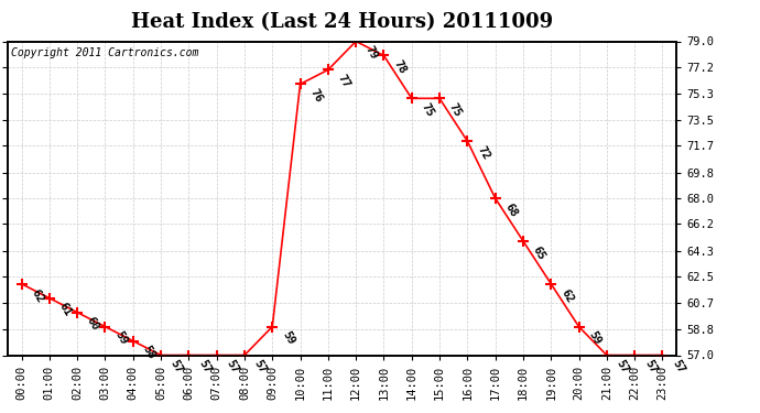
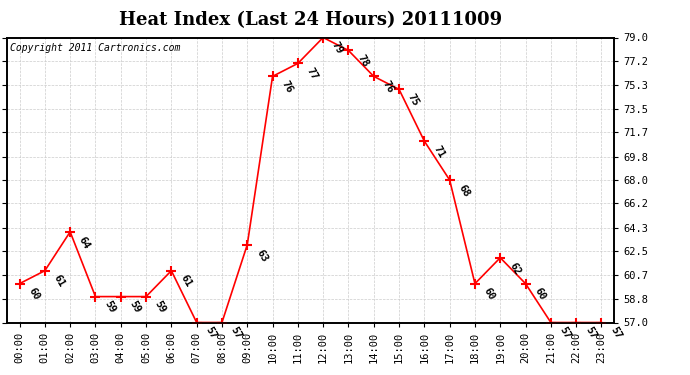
00:00: 62 -> 60
02:00: 60 -> 64
04:00: 58 -> 59
05:00: 57 -> 59
06:00: 57 -> 61
09:00: 59 -> 63
14:00: 75 -> 76
16:00: 72 -> 71
18:00: 65 -> 60
20:00: 59 -> 60
